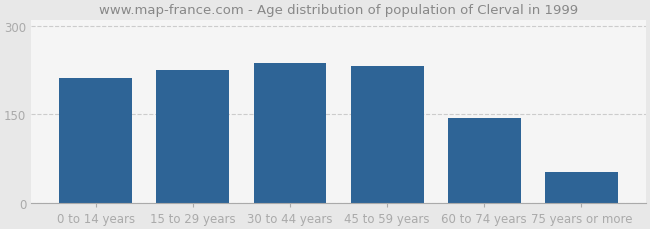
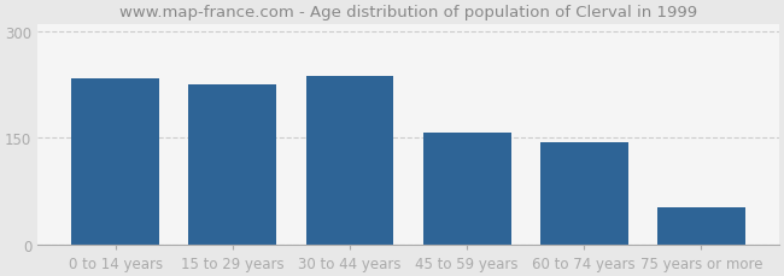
0 to 14 years: 212 -> 233
45 to 59 years: 232 -> 157
